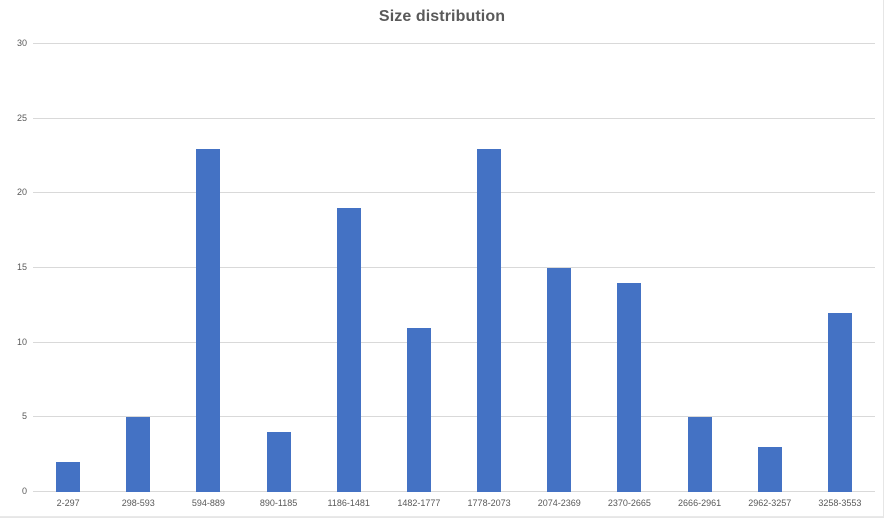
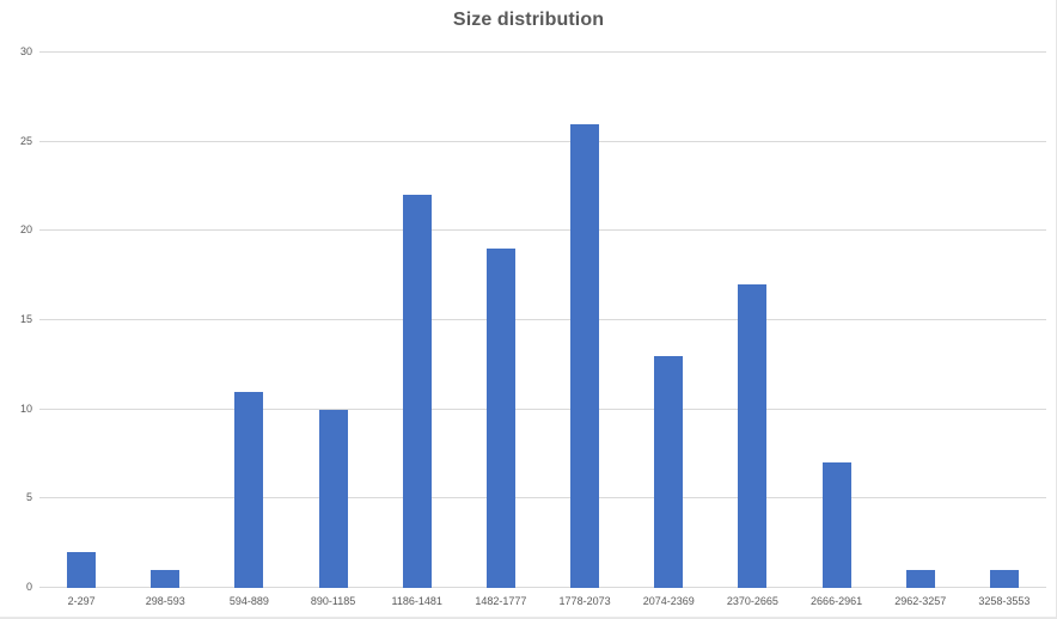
298-593: 5 -> 1
594-889: 23 -> 11
890-1185: 4 -> 10
1186-1481: 19 -> 22
1482-1777: 11 -> 19
1778-2073: 23 -> 26
2074-2369: 15 -> 13
2370-2665: 14 -> 17
2666-2961: 5 -> 7
2962-3257: 3 -> 1
3258-3553: 12 -> 1
